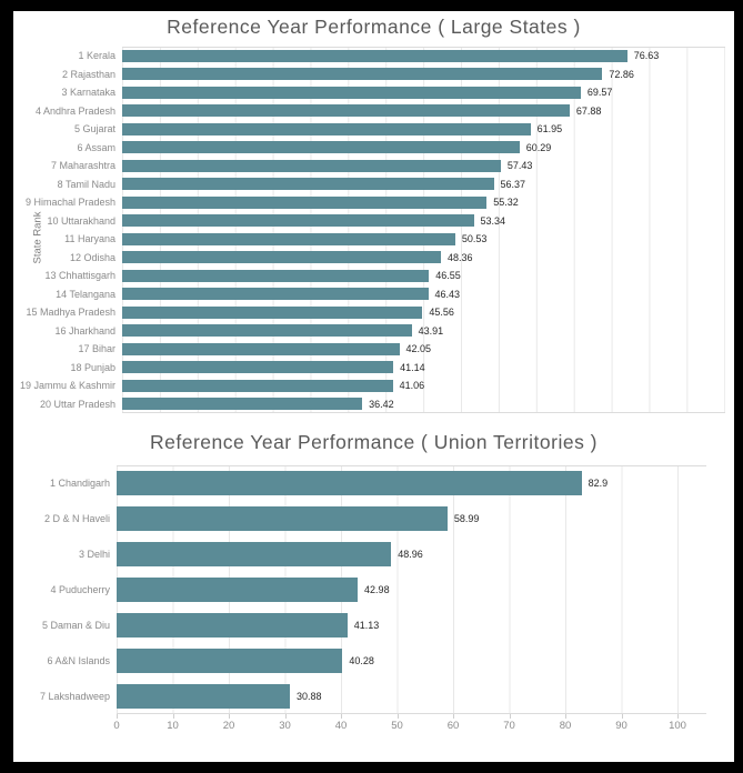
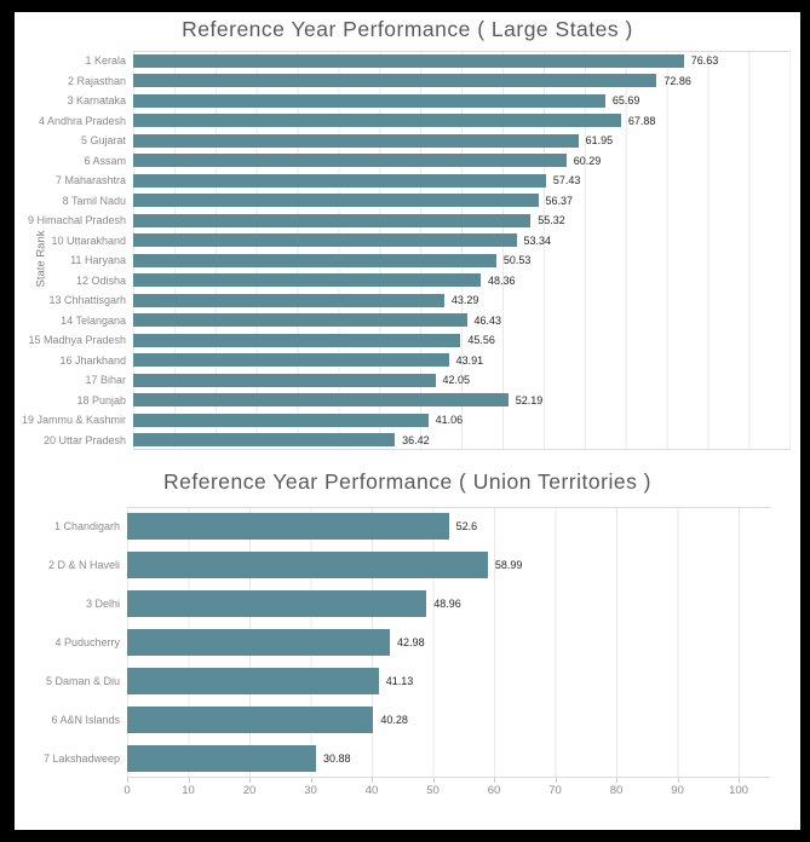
Reference Year Performance ( Large States )/3 Karnataka: 69.57 -> 65.69
Reference Year Performance ( Large States )/13 Chhattisgarh: 46.55 -> 43.29
Reference Year Performance ( Large States )/18 Punjab: 41.14 -> 52.19
Reference Year Performance ( Union Territories )/1 Chandigarh: 82.9 -> 52.6
